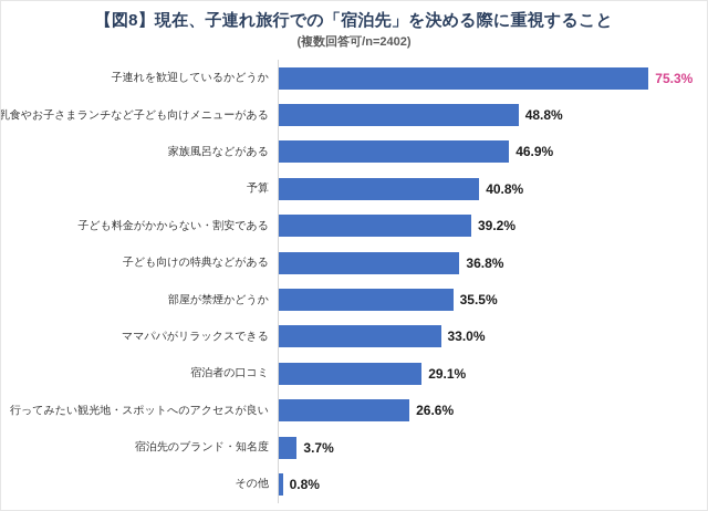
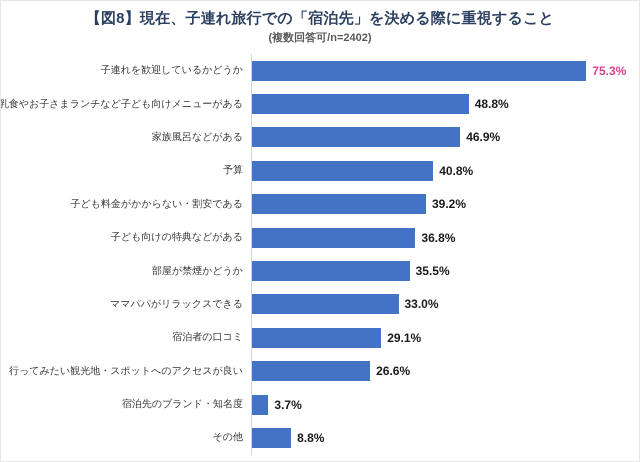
その他: 0.8% -> 8.8%
